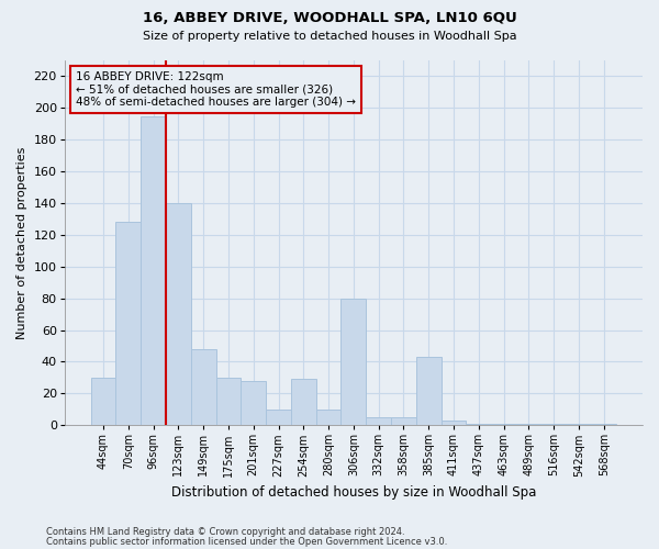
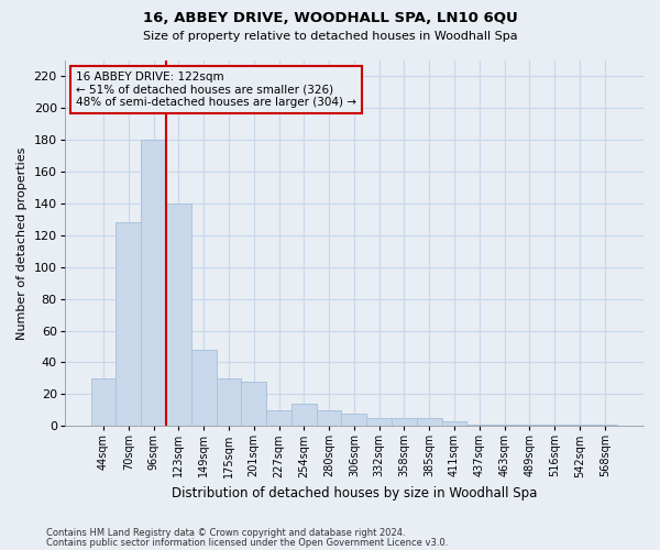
96sqm: 195 -> 180
254sqm: 29 -> 14
306sqm: 80 -> 8
385sqm: 43 -> 5
